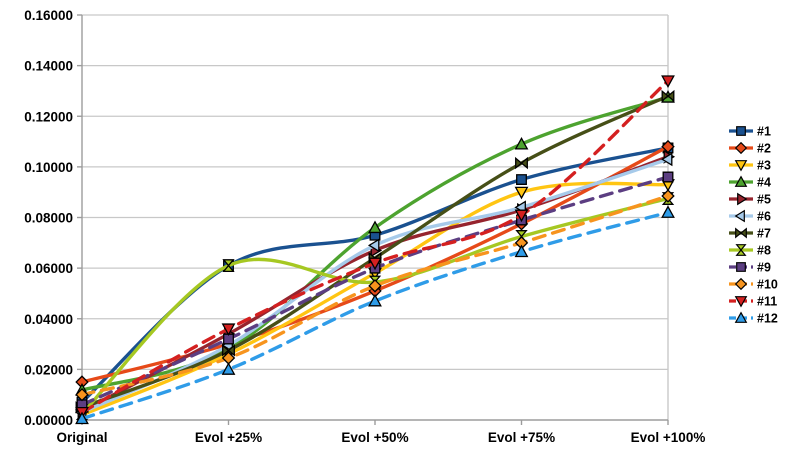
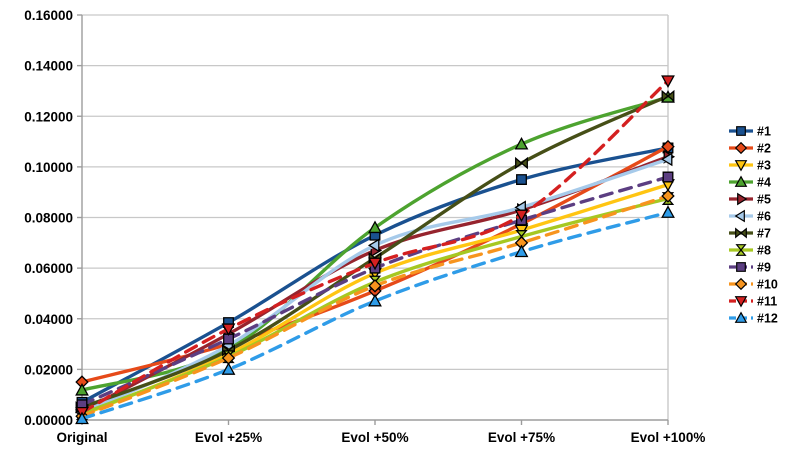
#10/Original: 0.010 -> 0.002
#1/Evol +25%: 0.061 -> 0.038
#8/Evol +25%: 0.061 -> 0.025
#3/Evol +75%: 0.090 -> 0.075
